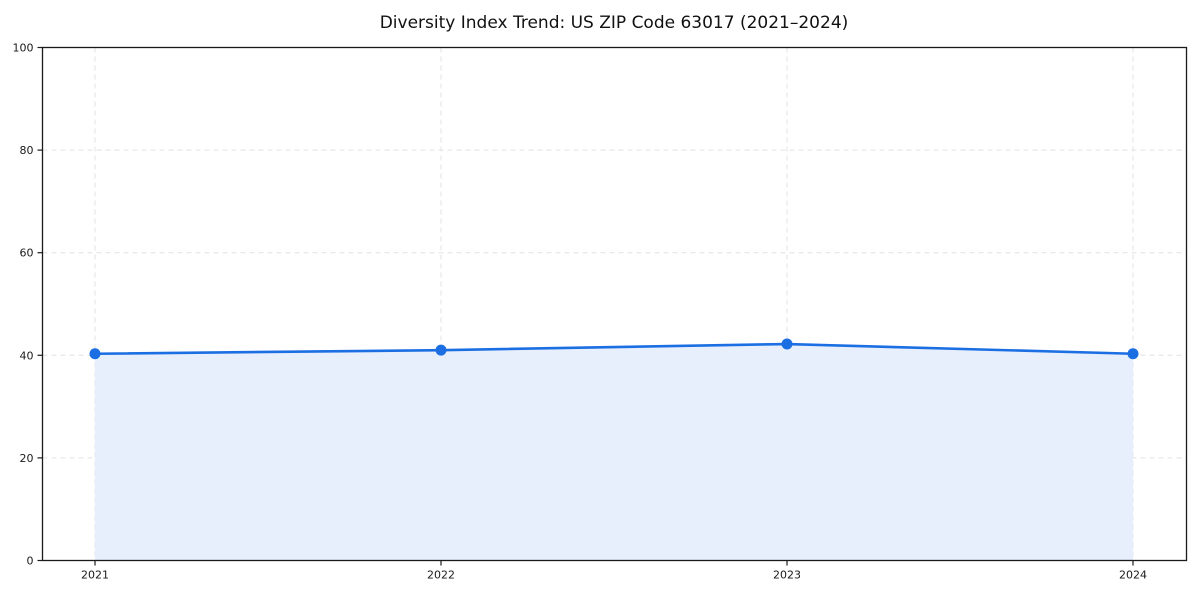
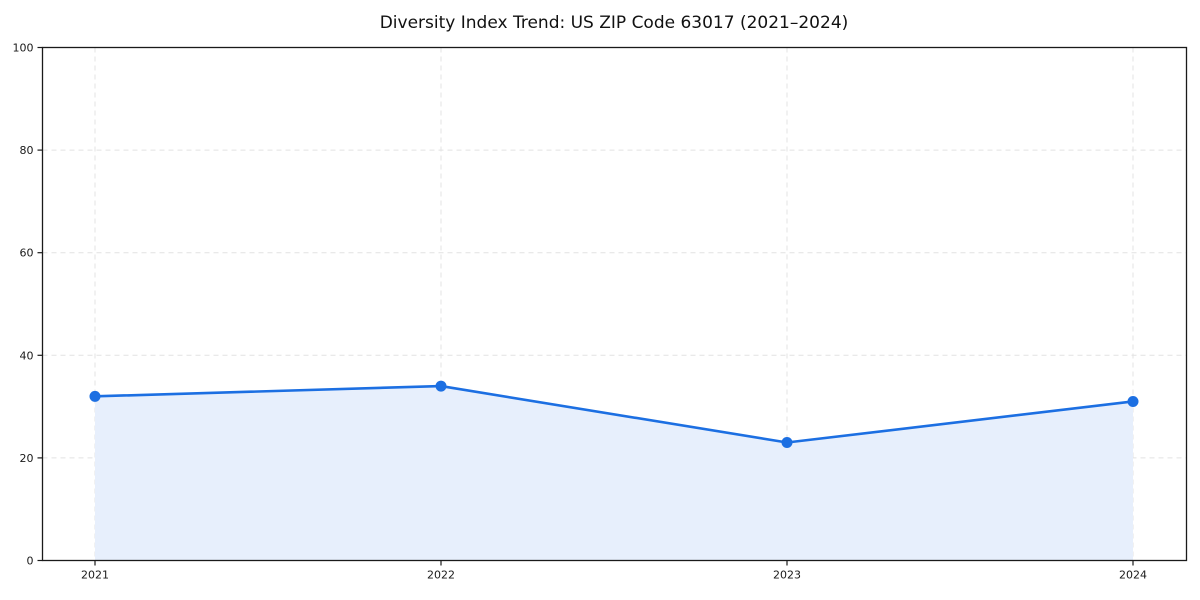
2021: 40 -> 32
2022: 41 -> 34
2023: 42 -> 23
2024: 40 -> 31
